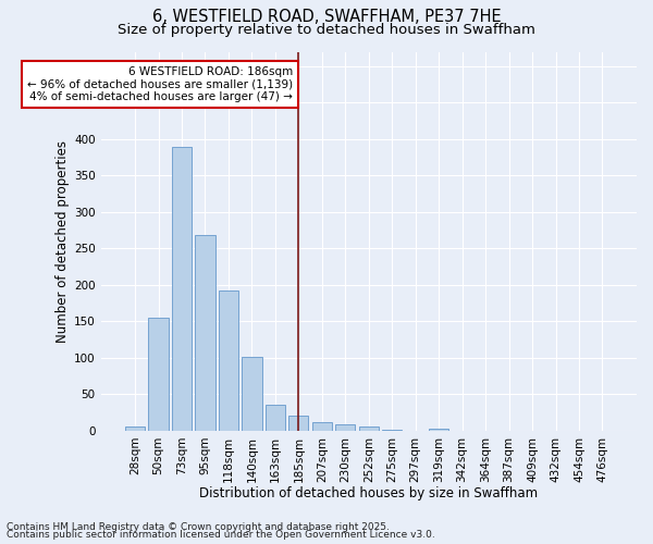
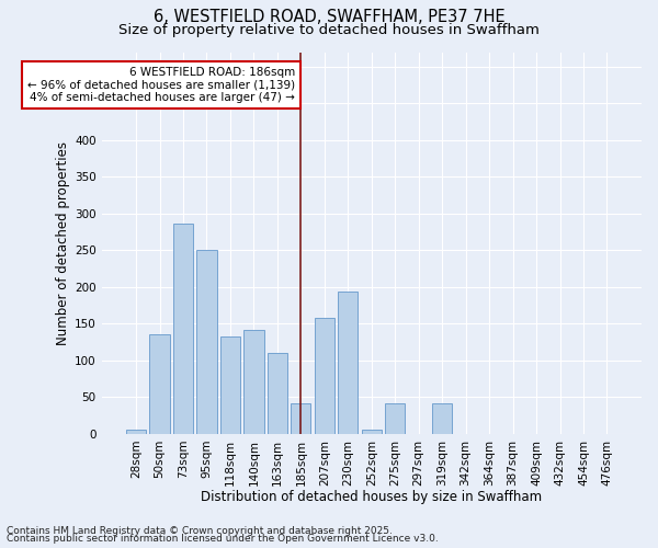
50sqm: 155 -> 136
73sqm: 390 -> 286
95sqm: 268 -> 250
118sqm: 192 -> 132
140sqm: 102 -> 142
163sqm: 36 -> 110
185sqm: 21 -> 42
207sqm: 12 -> 158
230sqm: 9 -> 194
275sqm: 2 -> 42
319sqm: 3 -> 42
